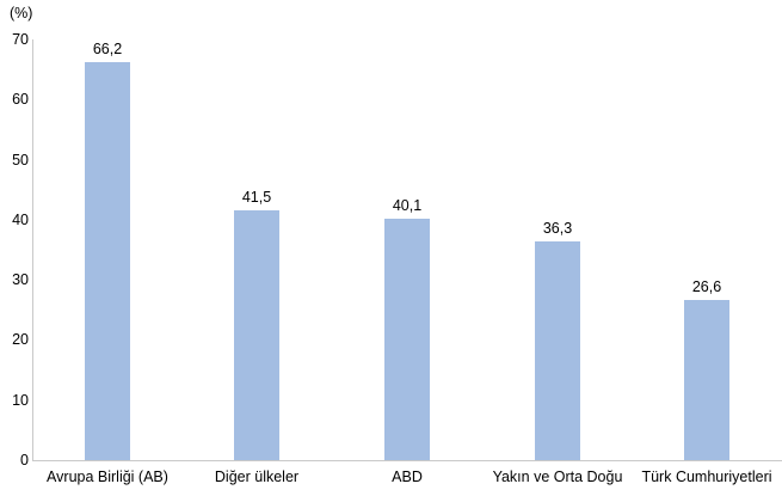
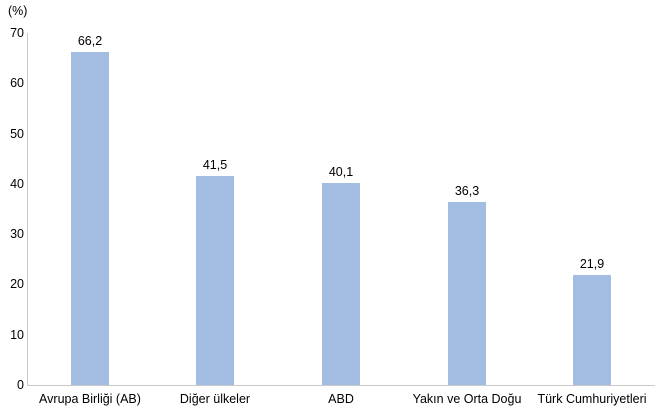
Türk Cumhuriyetleri: 26,6 -> 21,9
